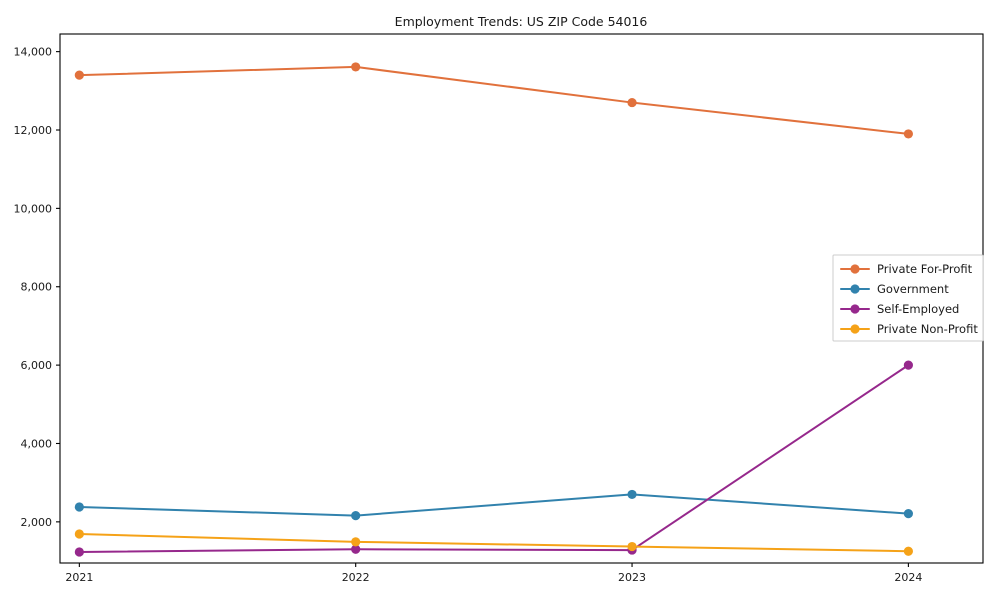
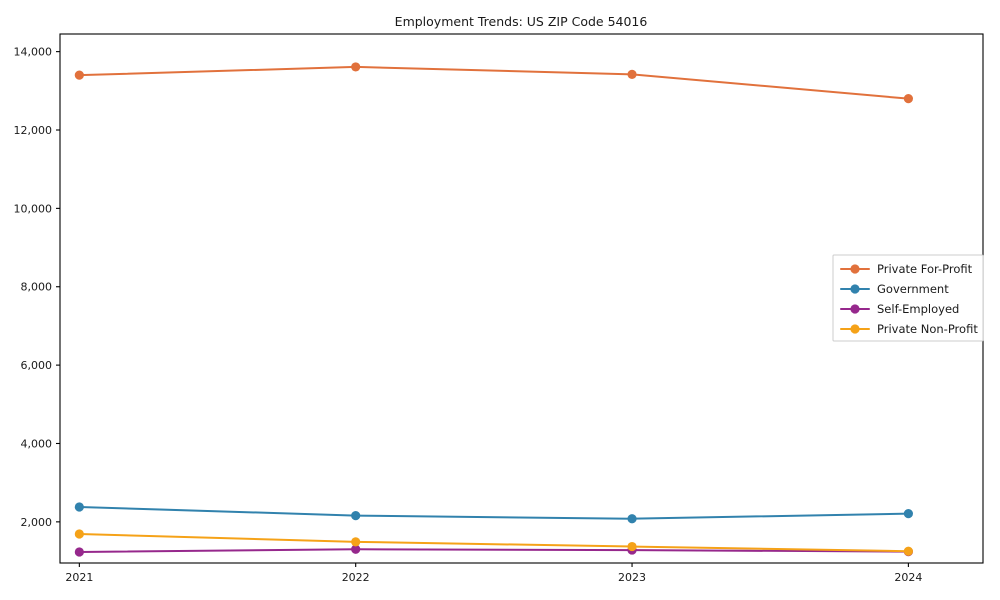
Private For-Profit/2023: 12700 -> 13400
Government/2023: 2700 -> 2100
Private For-Profit/2024: 11900 -> 12800
Self-Employed/2024: 6000 -> 1200
